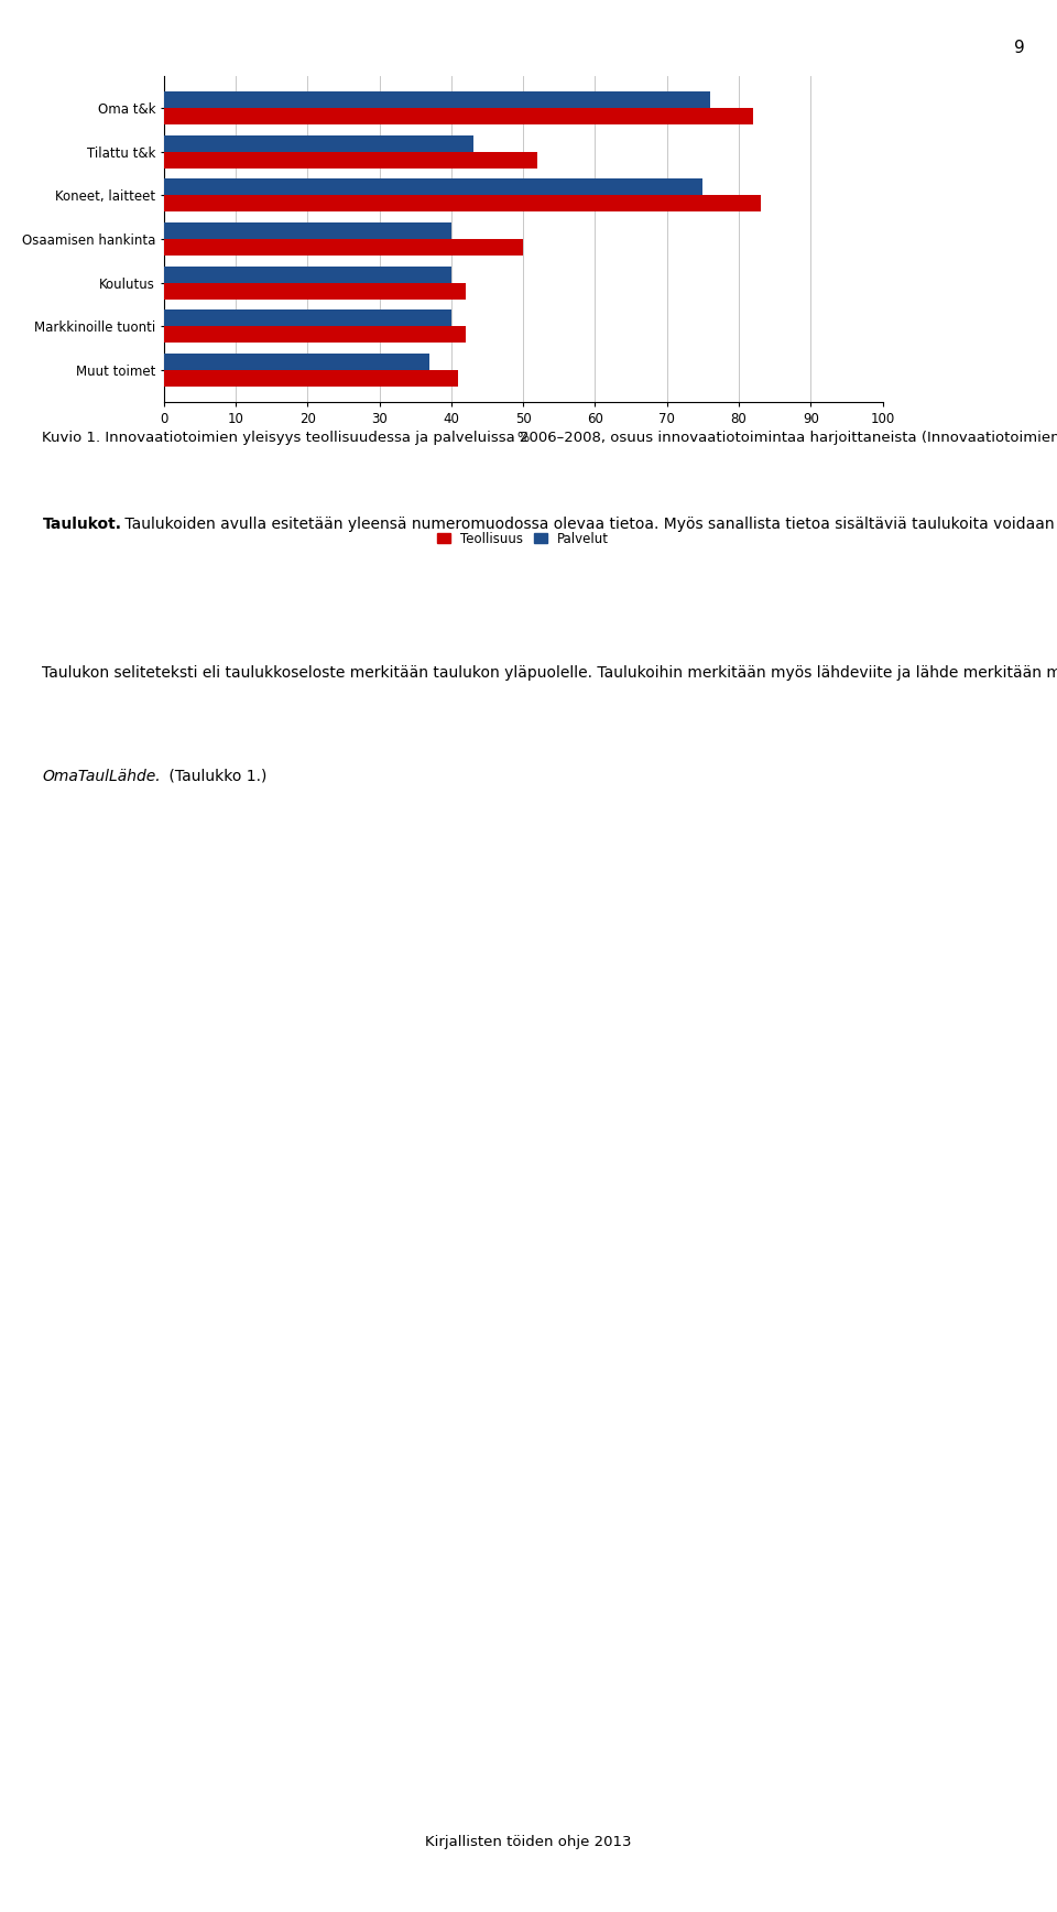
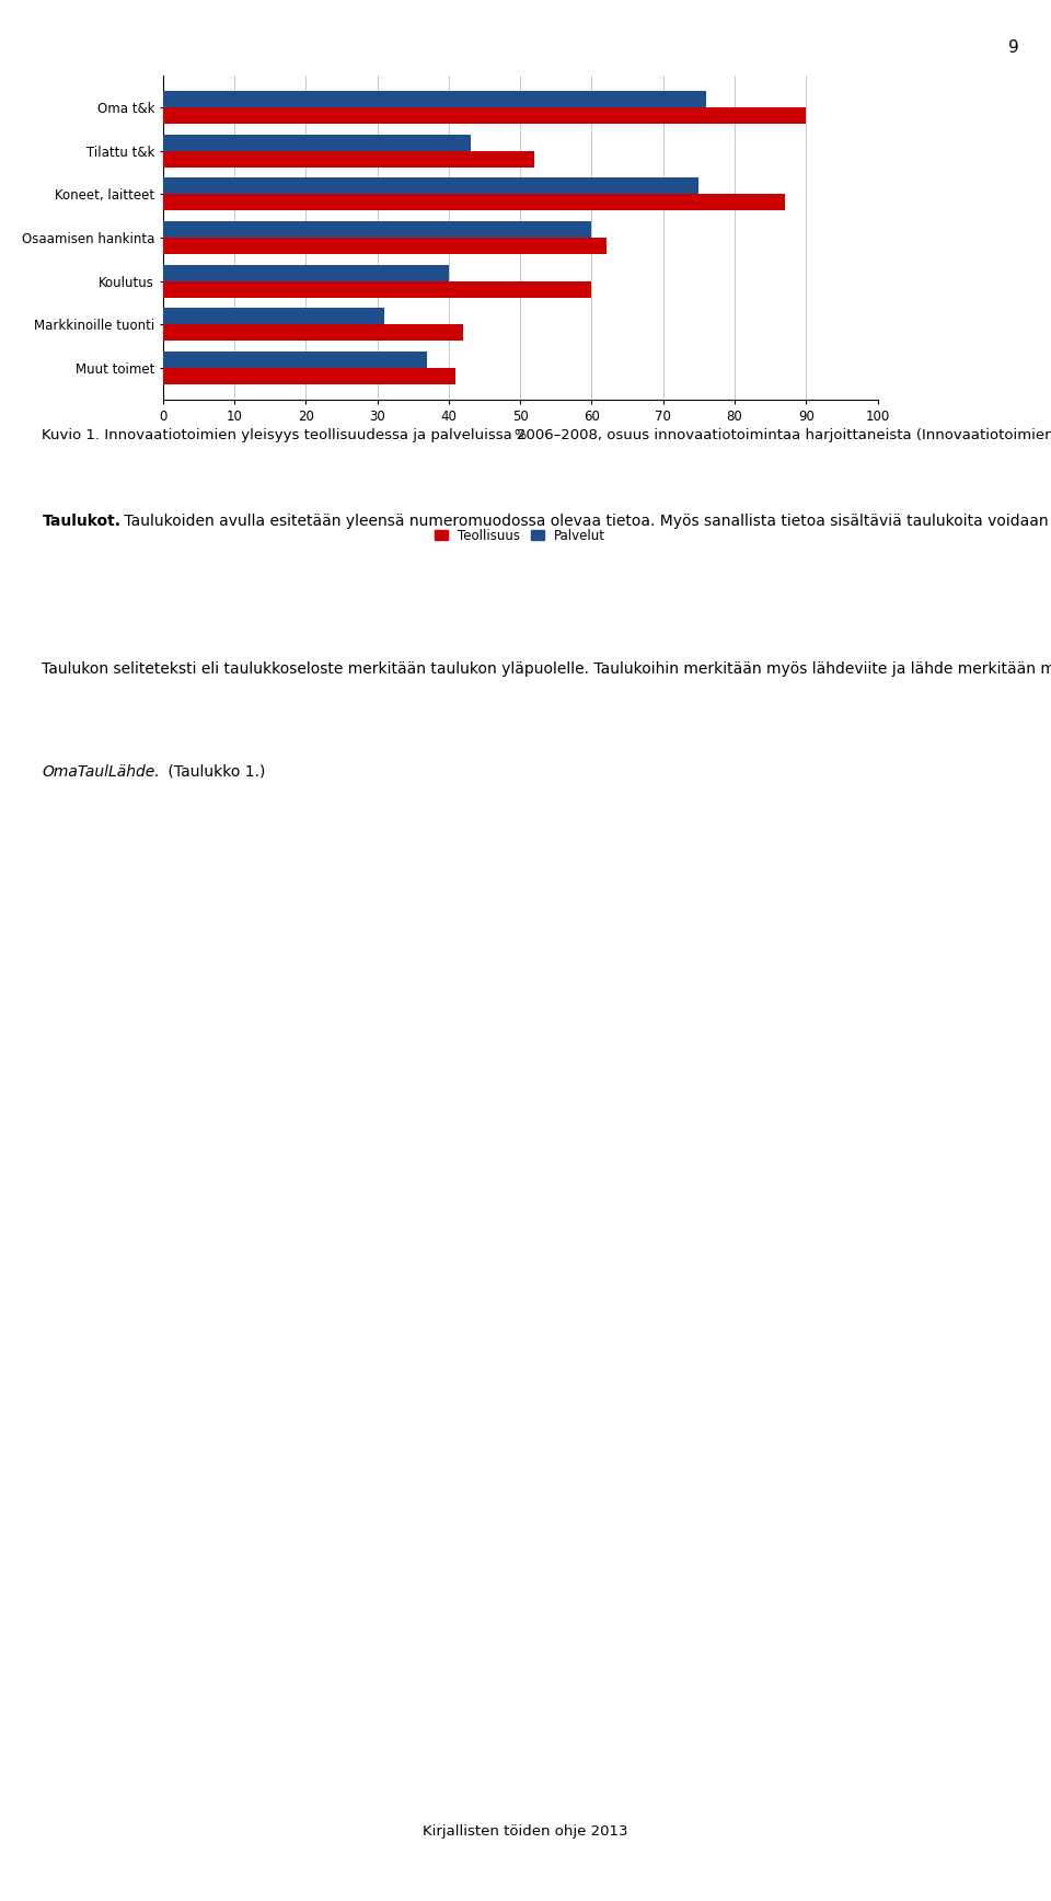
Teollisuus/Oma t&k: 82 -> 90
Teollisuus/Koneet, laitteet: 83 -> 87
Palvelut/Osaamisen hankinta: 40 -> 60
Teollisuus/Osaamisen hankinta: 50 -> 62
Teollisuus/Koulutus: 42 -> 60
Palvelut/Markkinoille tuonti: 40 -> 31
